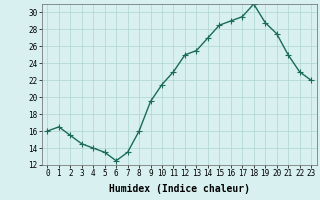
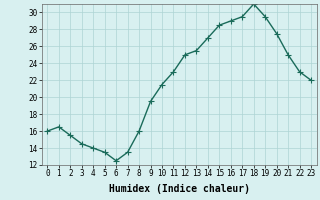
19: 28.8 -> 29.5
